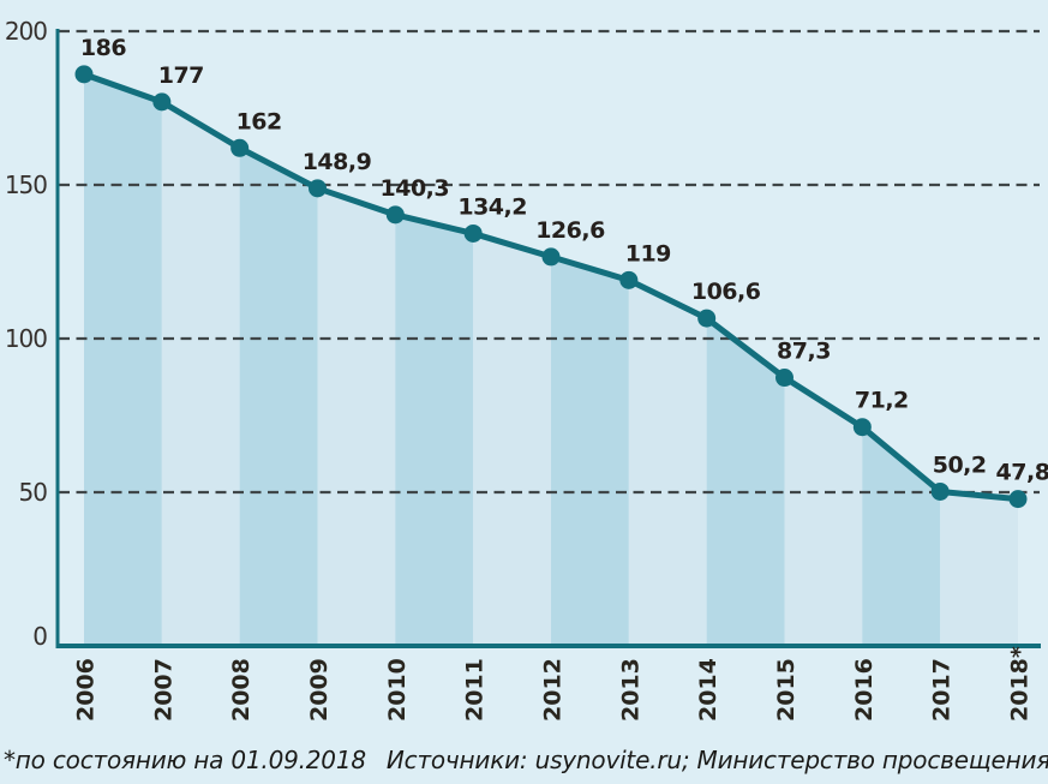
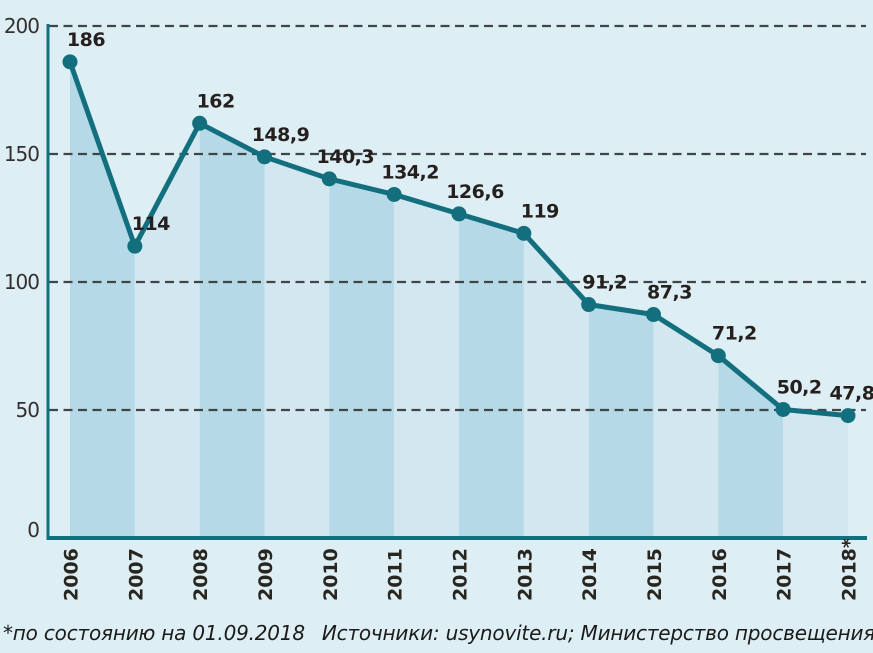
2007: 177 -> 114
2014: 106,6 -> 91,2
